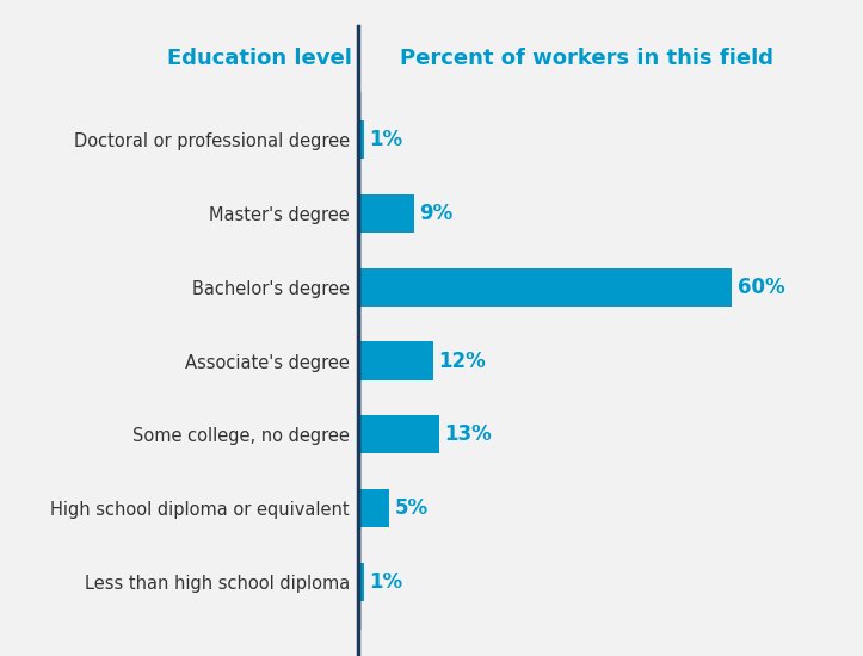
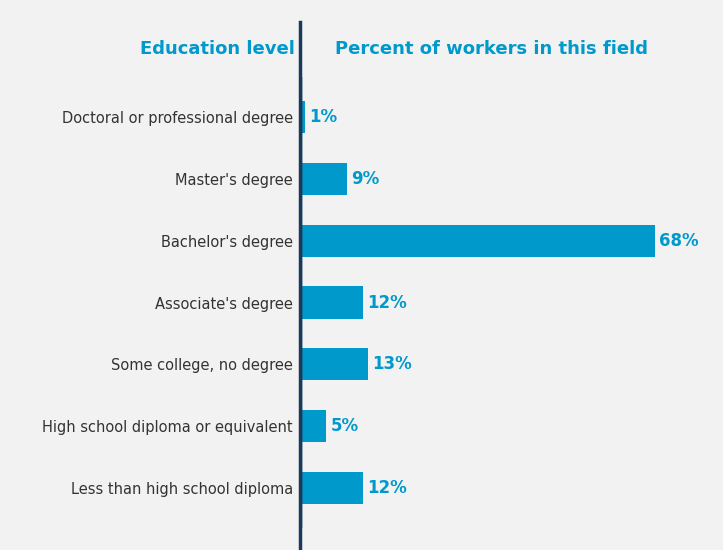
Bachelor's degree: 60% -> 68%
Less than high school diploma: 1% -> 12%
